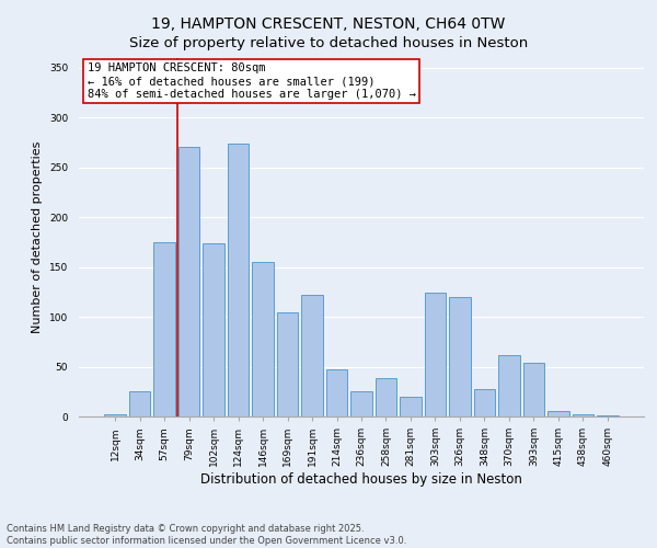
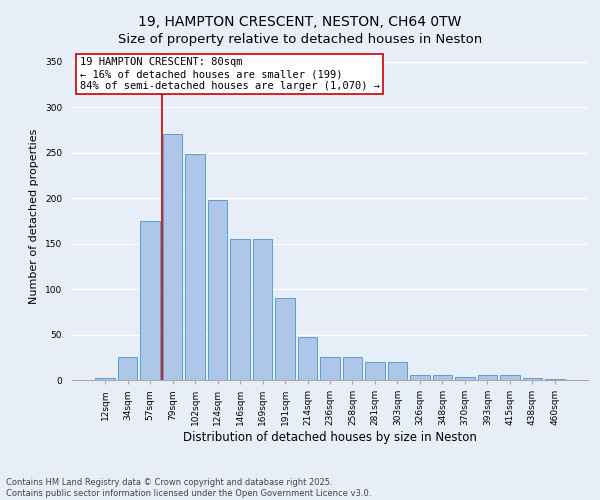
102sqm: 174 -> 248
124sqm: 274 -> 198
169sqm: 104 -> 155
191sqm: 122 -> 90
258sqm: 38 -> 25
303sqm: 124 -> 20
326sqm: 120 -> 6
348sqm: 28 -> 6
370sqm: 62 -> 3
393sqm: 54 -> 5
